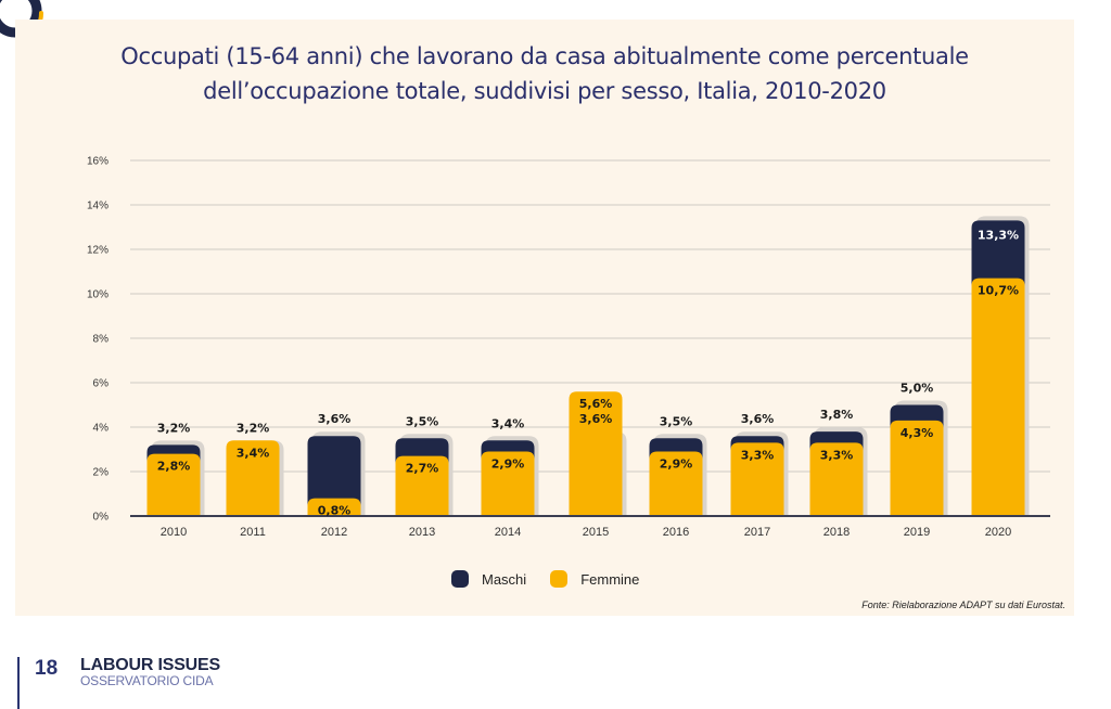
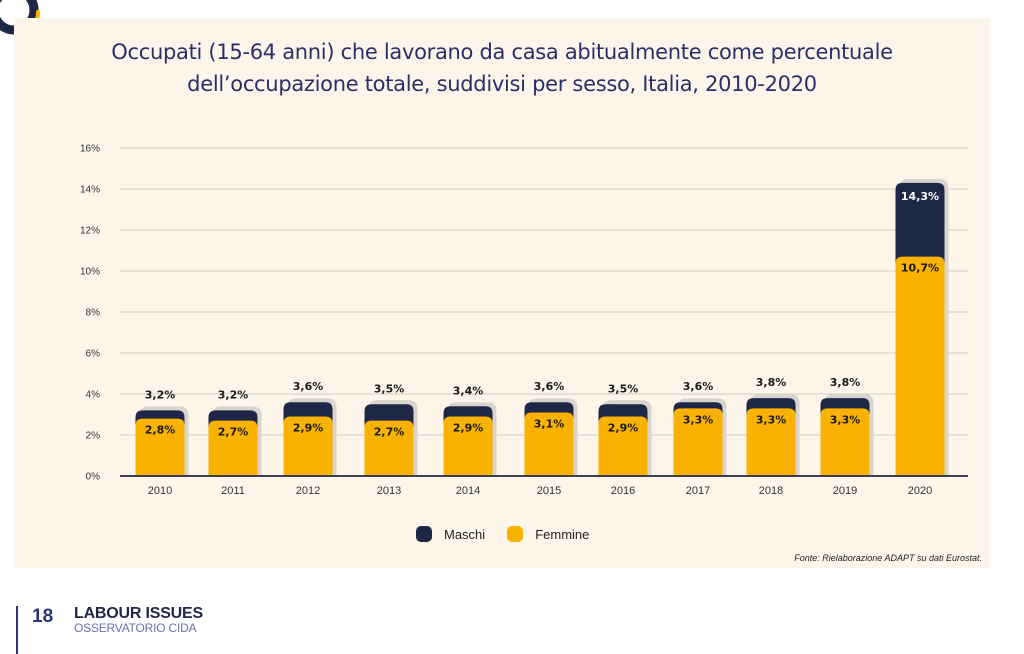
Femmine/2011: 3,4% -> 2,7%
Femmine/2012: 0,8% -> 2,9%
Femmine/2015: 5,6% -> 3,1%
Maschi/2019: 5,0% -> 3,8%
Femmine/2019: 4,3% -> 3,3%
Maschi/2020: 13,3% -> 14,3%
